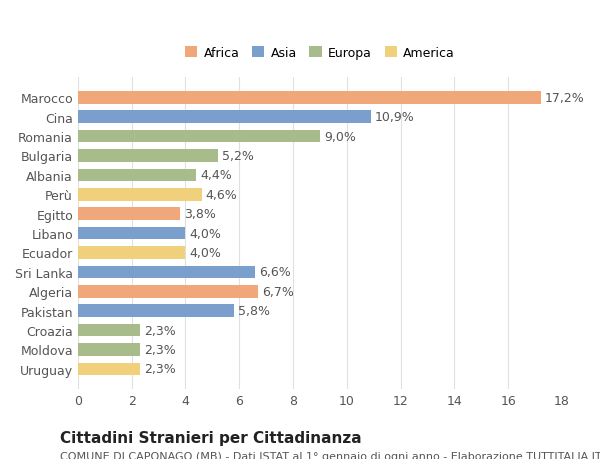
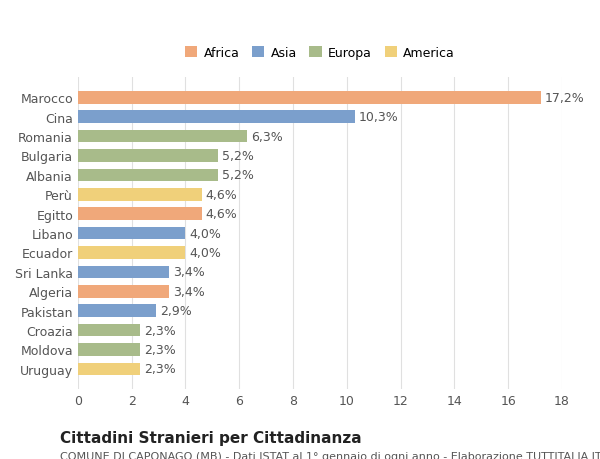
Cina: 10,9% -> 10,3%
Romania: 9,0% -> 6,3%
Albania: 4,4% -> 5,2%
Egitto: 3,8% -> 4,6%
Sri Lanka: 6,6% -> 3,4%
Algeria: 6,7% -> 3,4%
Pakistan: 5,8% -> 2,9%
